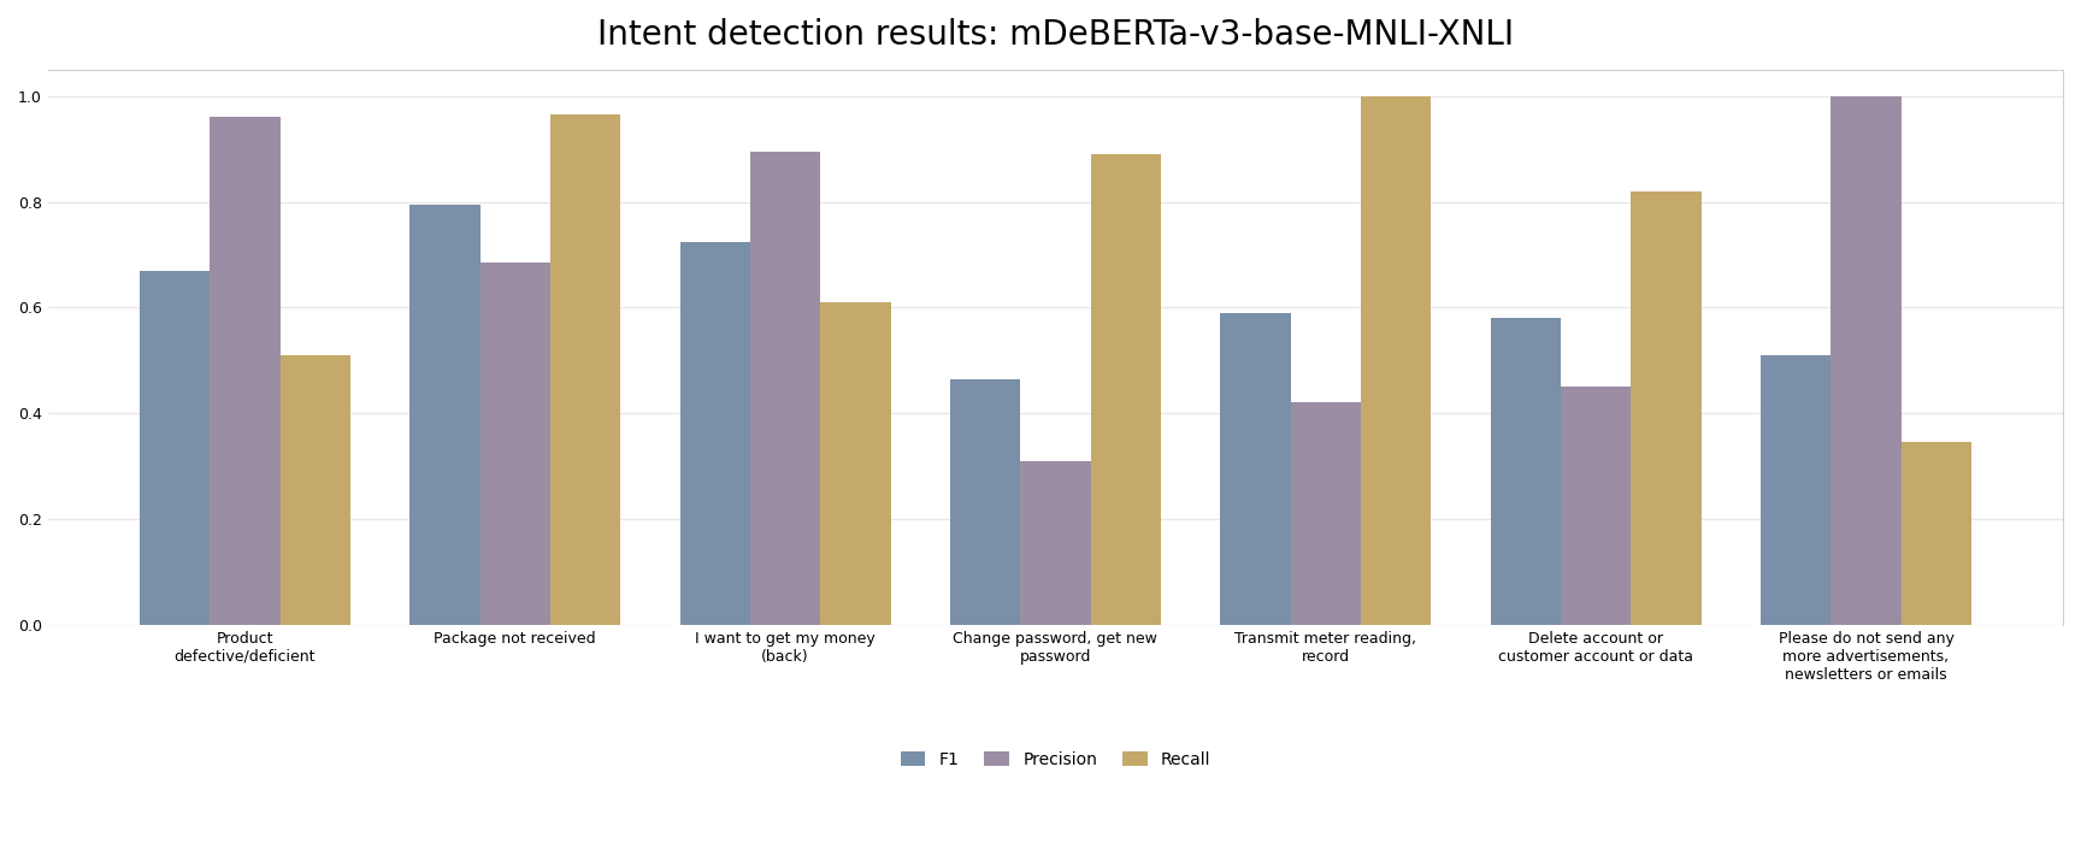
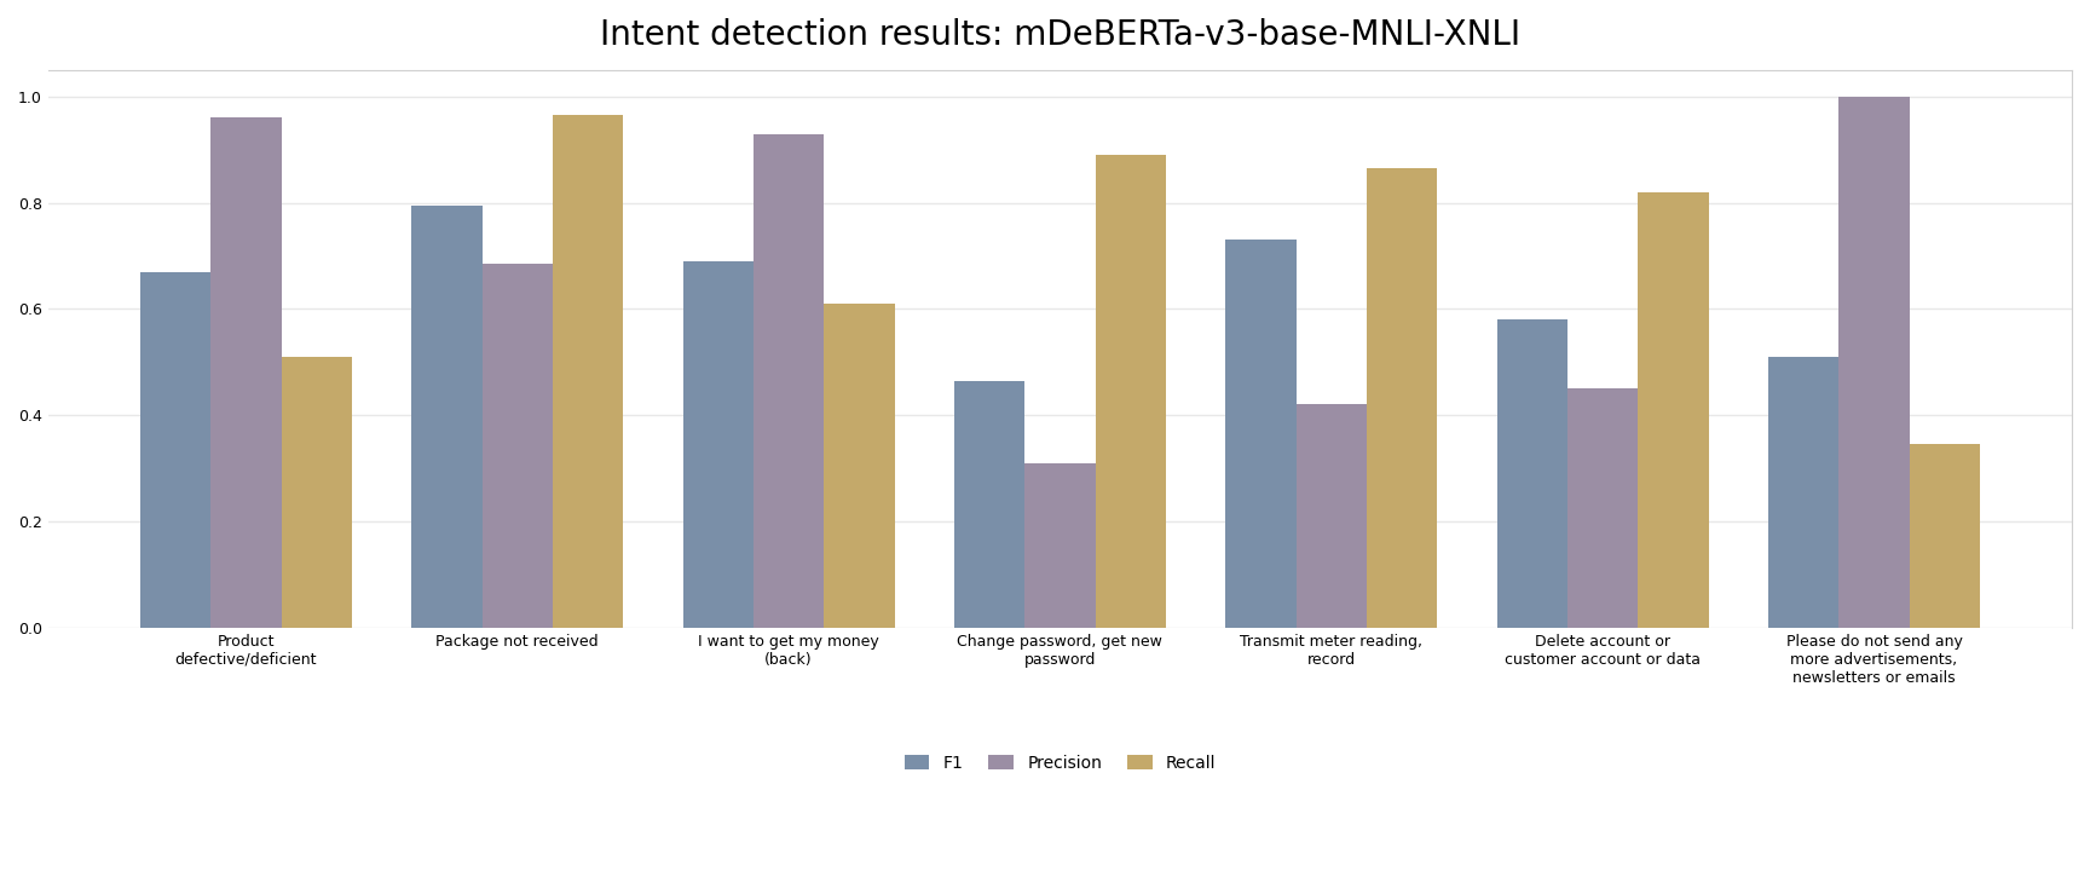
F1/I want to get my money (back): 0.725 -> 0.690
Precision/I want to get my money (back): 0.895 -> 0.930
F1/Transmit meter reading, record: 0.590 -> 0.730
Recall/Transmit meter reading, record: 1.000 -> 0.865
